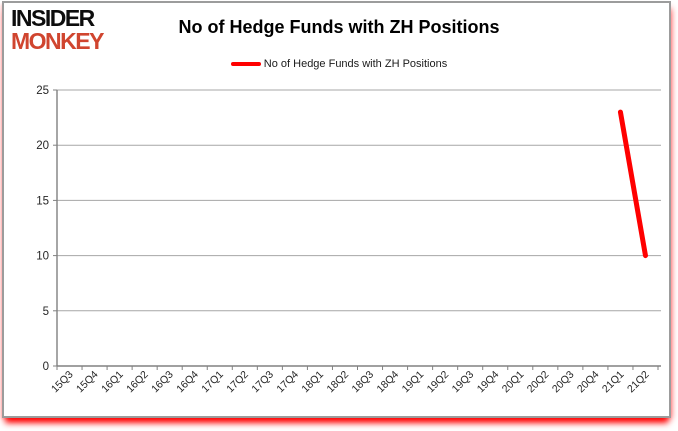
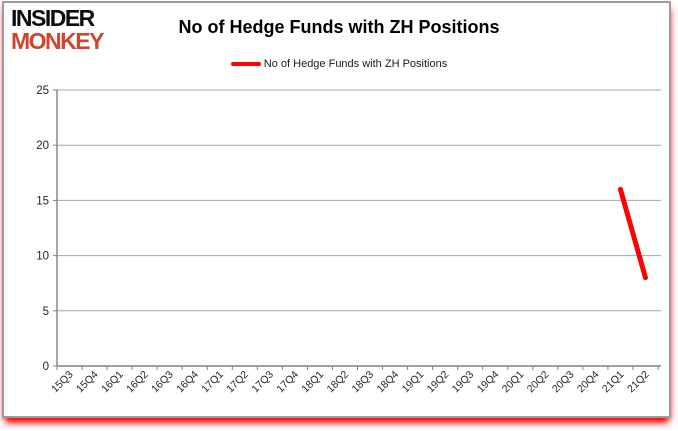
21Q1: 23 -> 16
21Q2: 10 -> 8
